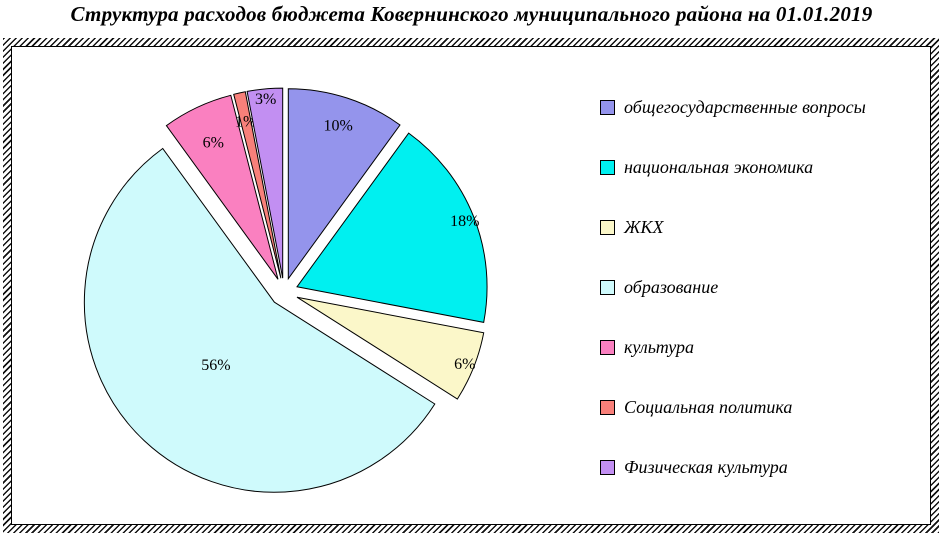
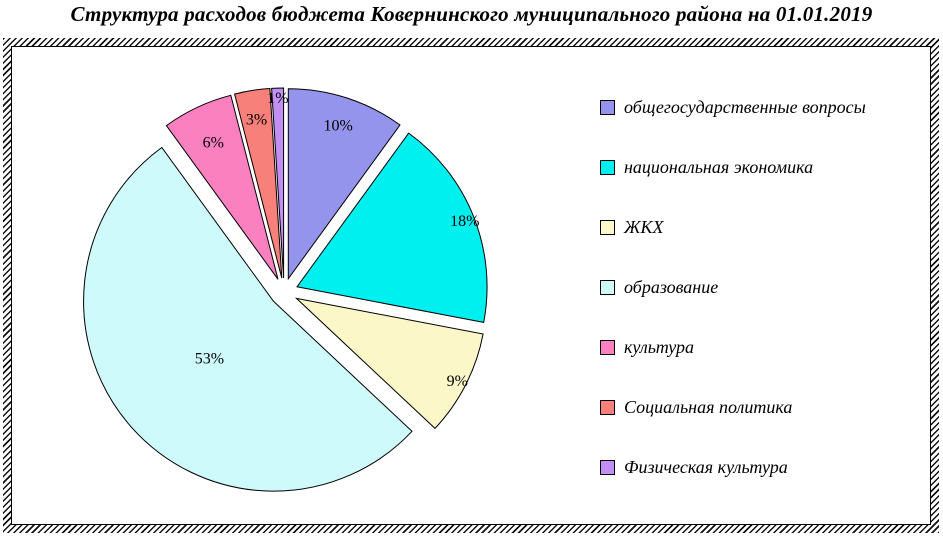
ЖКХ: 6% -> 9%
образование: 56% -> 53%
Социальная политика: 1% -> 3%
Физическая культура: 3% -> 1%
